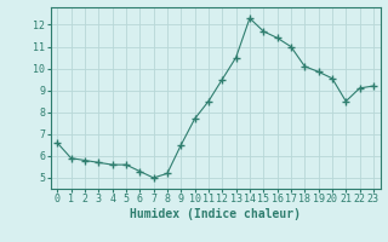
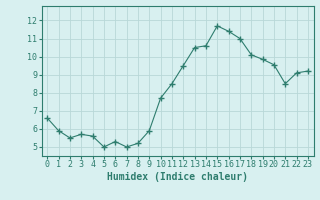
2: 5.8 -> 5.5
5: 5.6 -> 5.0
9: 6.5 -> 5.9
14: 12.3 -> 10.6
